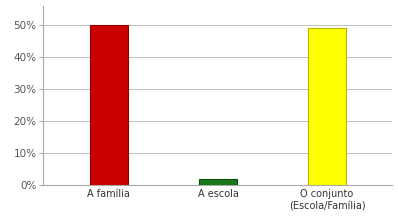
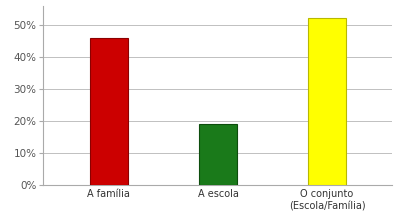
A família: 50% -> 46%
A escola: 2% -> 19%
O conjunto (Escola/Família): 49% -> 52%
